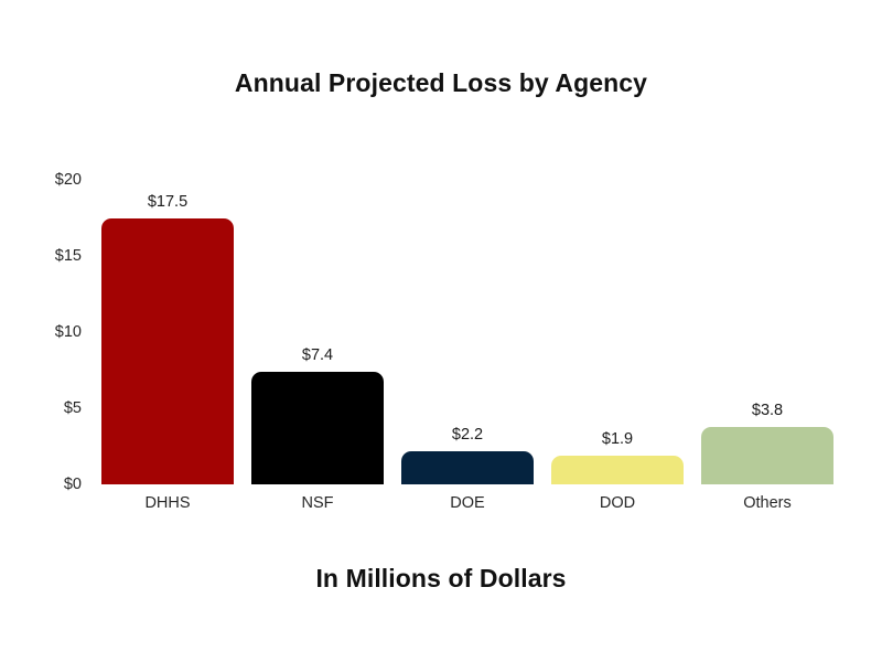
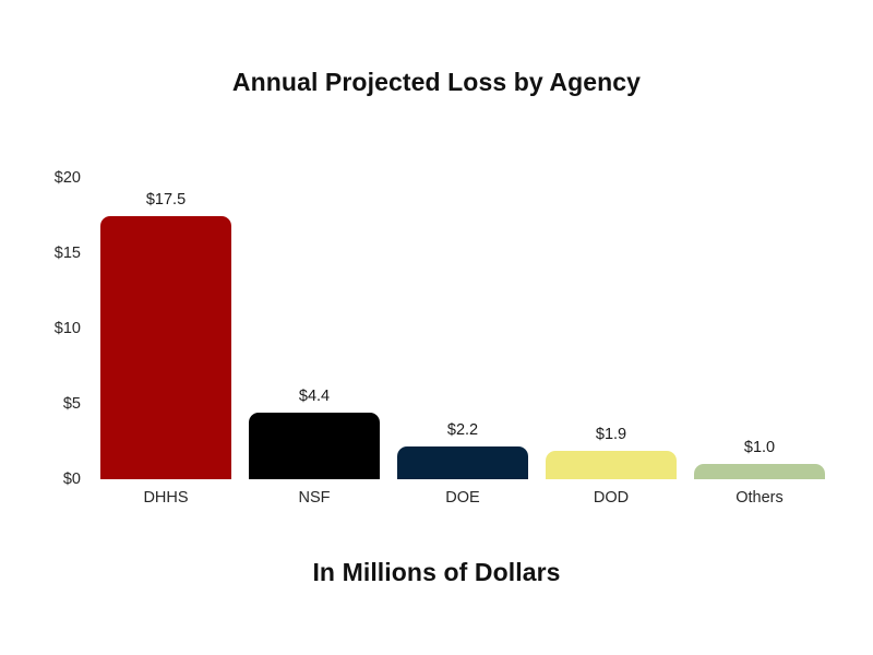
NSF: $7.4 -> $4.4
Others: $3.8 -> $1.0
